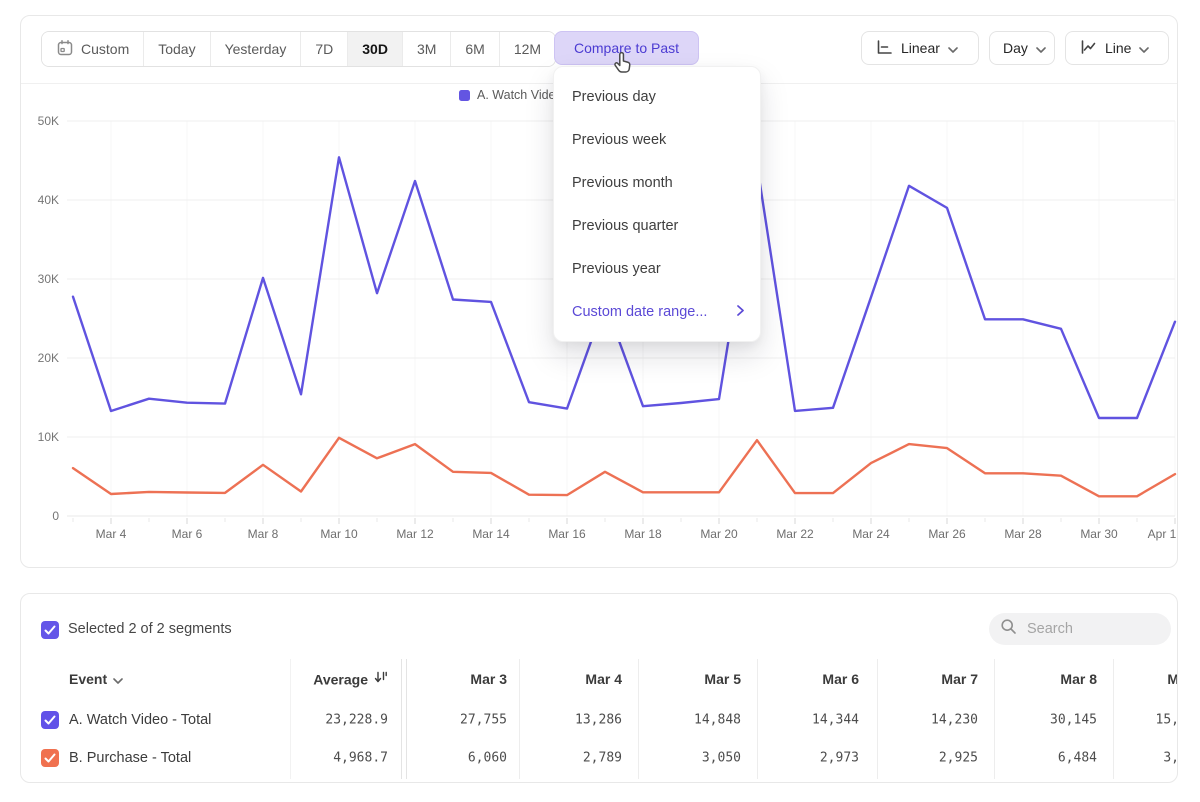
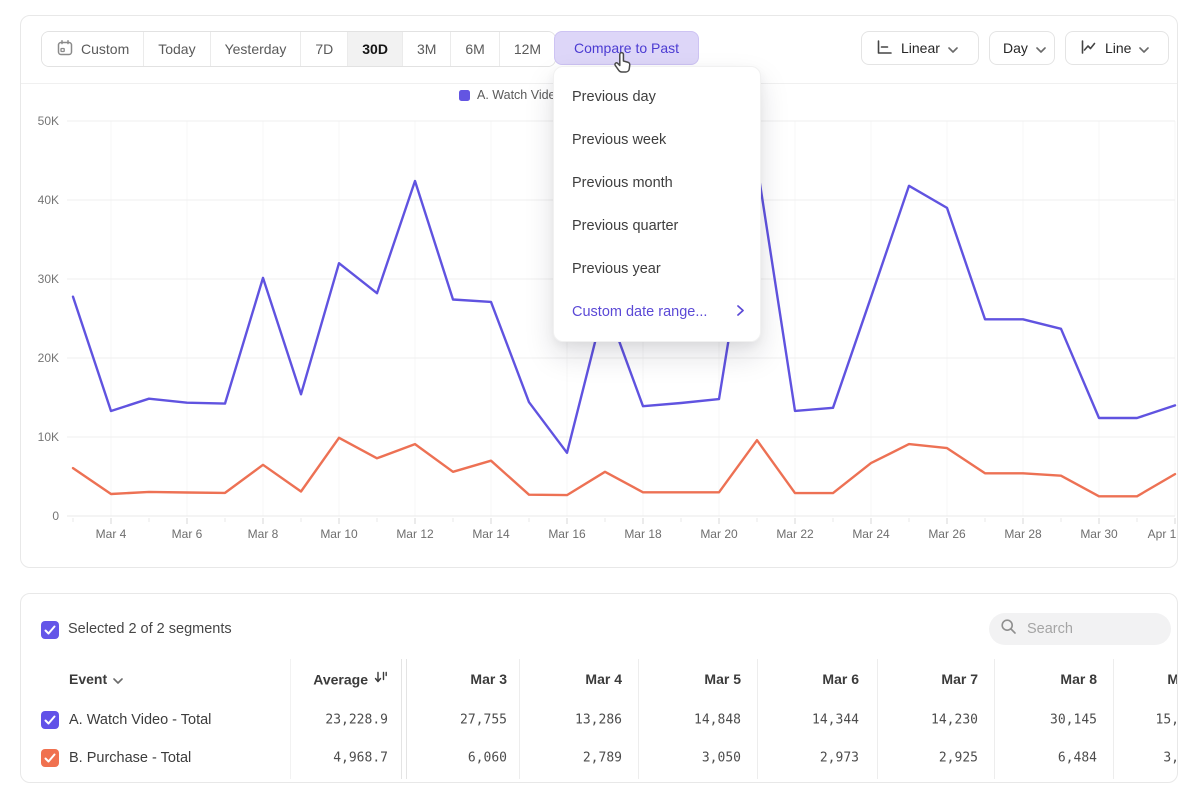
A. Watch Video - Total/Mar 10: 45K -> 32K
B. Purchase - Total/Mar 14: 5K -> 7K
A. Watch Video - Total/Mar 16: 14K -> 8K
A. Watch Video - Total/Apr 1: 25K -> 14K
